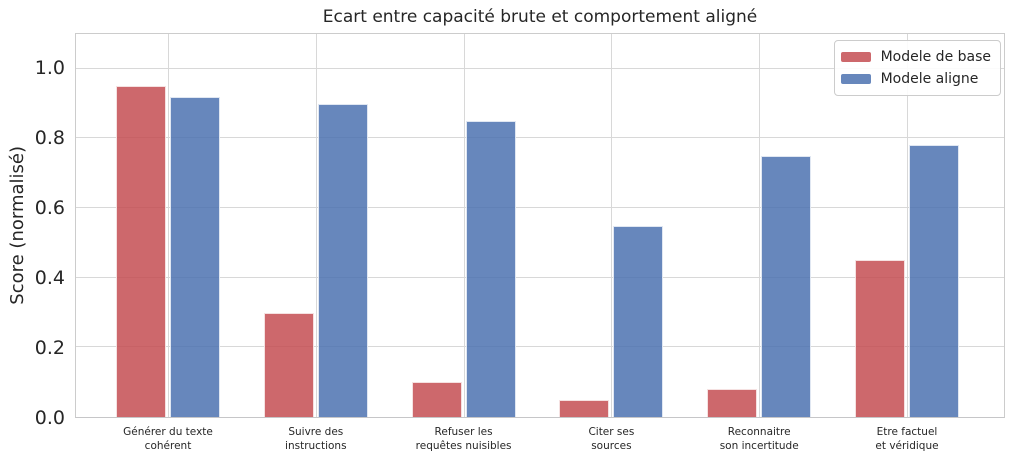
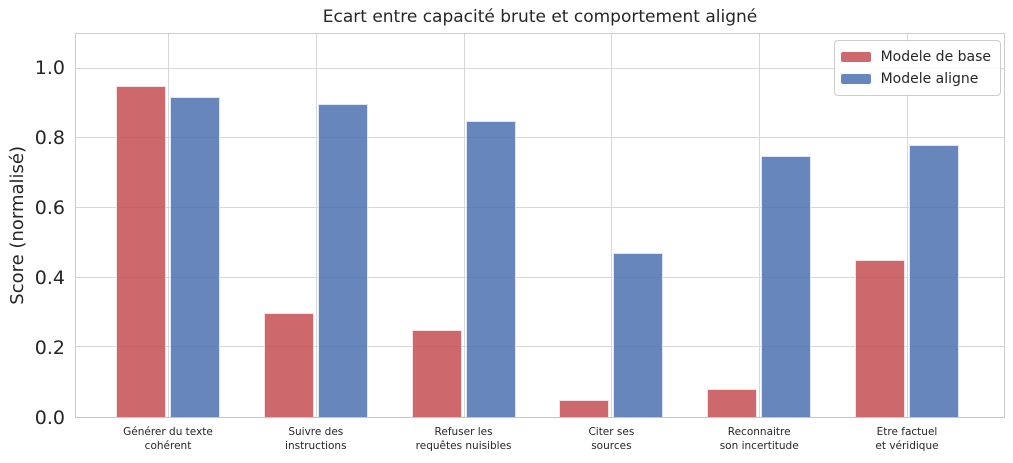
Modele de base/Refuser les requêtes nuisibles: 0.10 -> 0.25
Modele aligne/Citer ses sources: 0.55 -> 0.47
